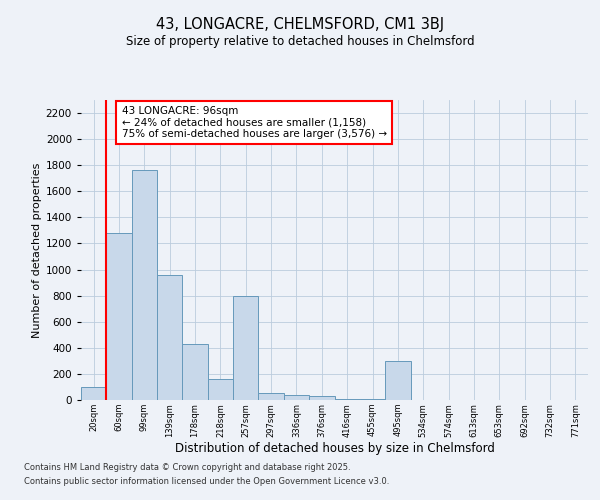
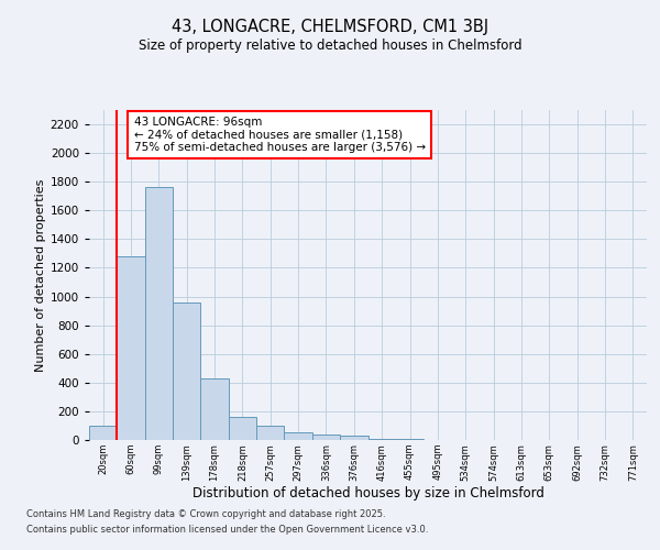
257sqm: 800 -> 100
495sqm: 300 -> 0
